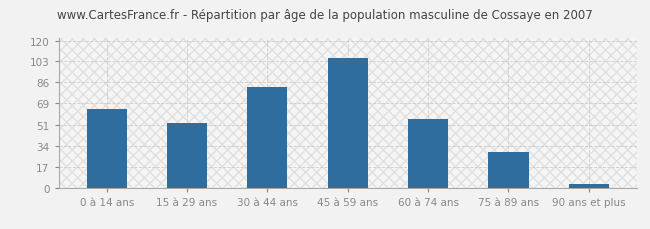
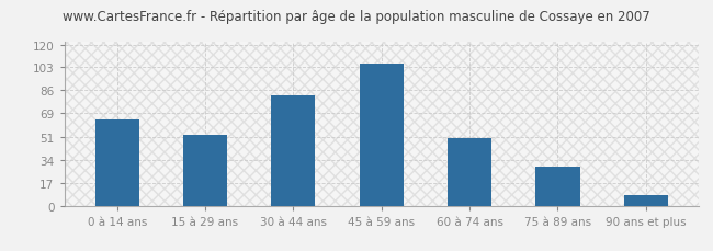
60 à 74 ans: 56 -> 50
90 ans et plus: 3 -> 8
